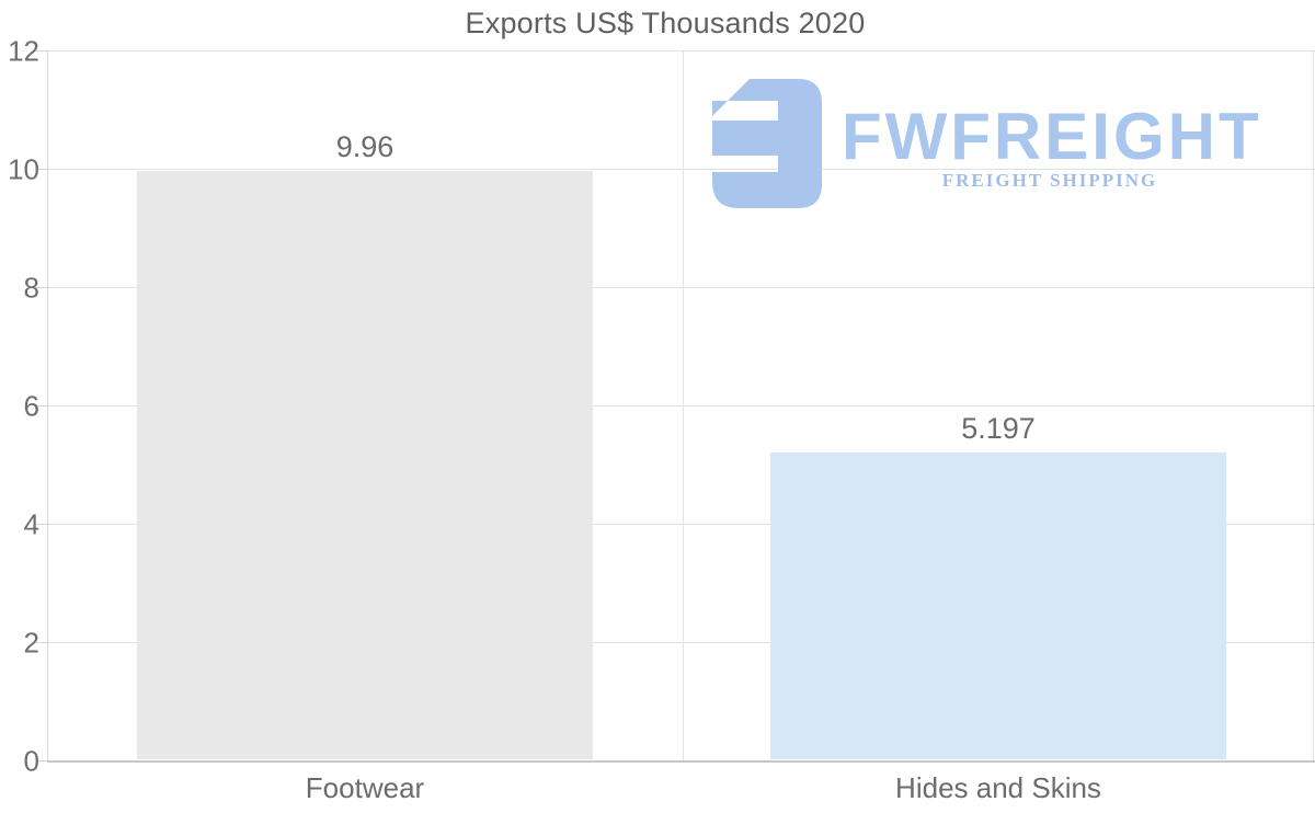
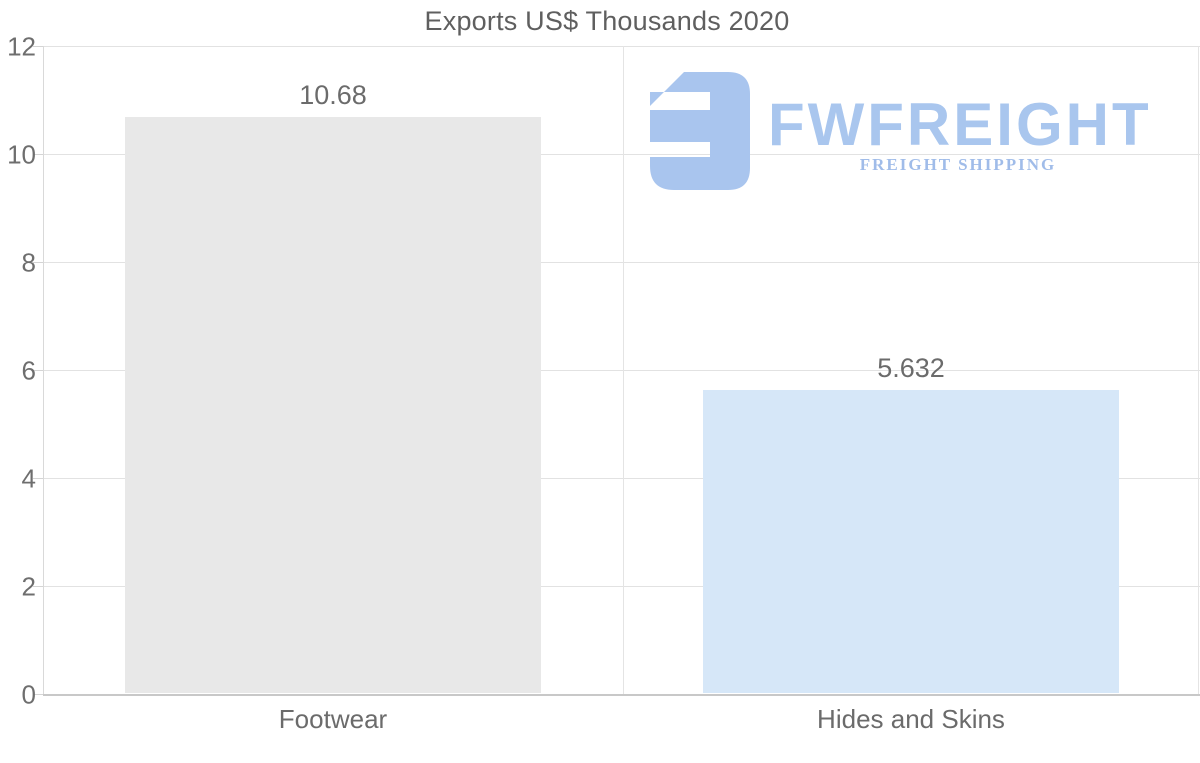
Footwear: 9.96 -> 10.68
Hides and Skins: 5.197 -> 5.632
